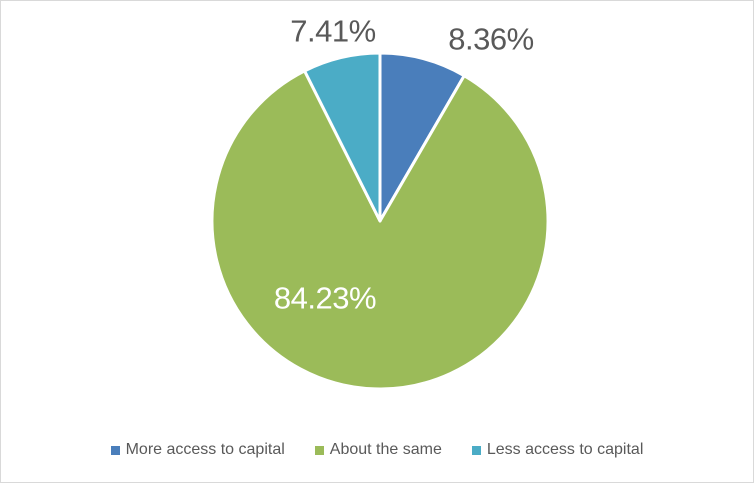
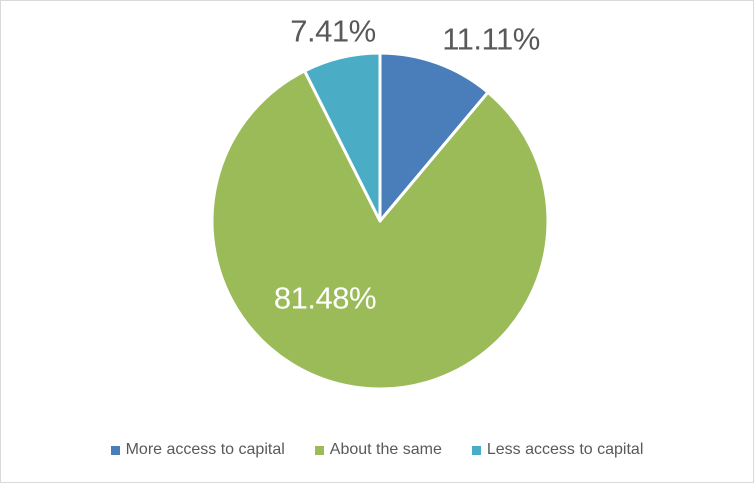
More access to capital: 8.36% -> 11.11%
About the same: 84.23% -> 81.48%
